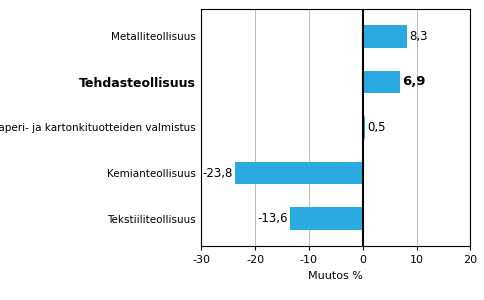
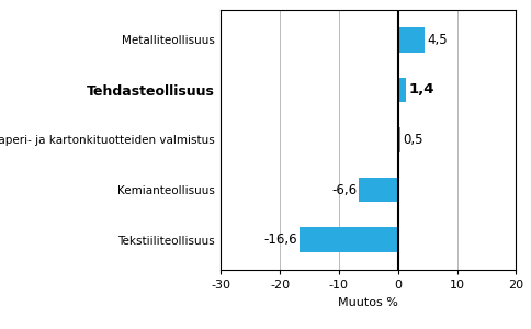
Metalliteollisuus: 8,3 -> 4,5
Tehdasteollisuus: 6,9 -> 1,4
Kemianteollisuus: -23,8 -> -6,6
Tekstiiliteollisuus: -13,6 -> -16,6
